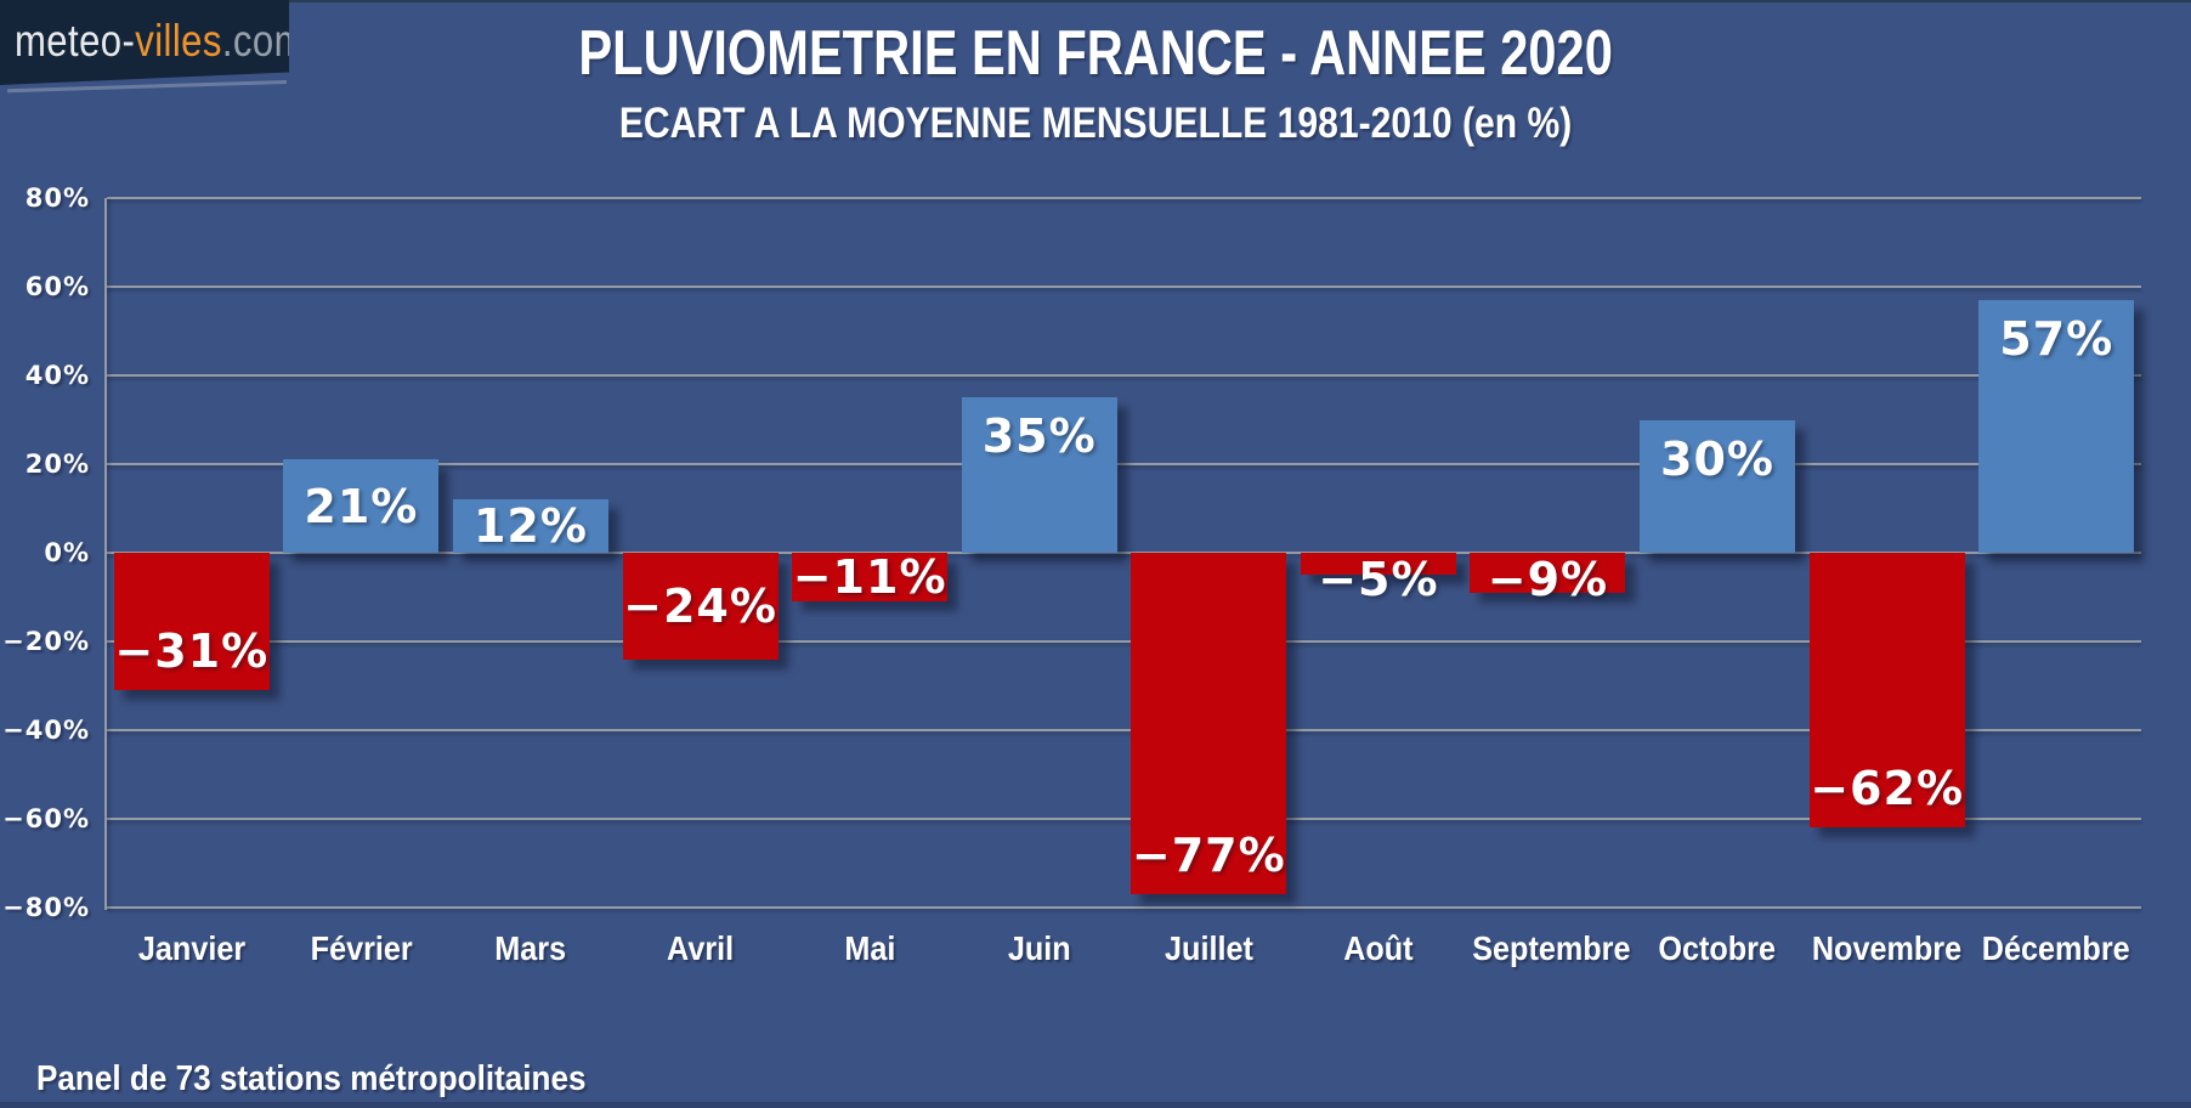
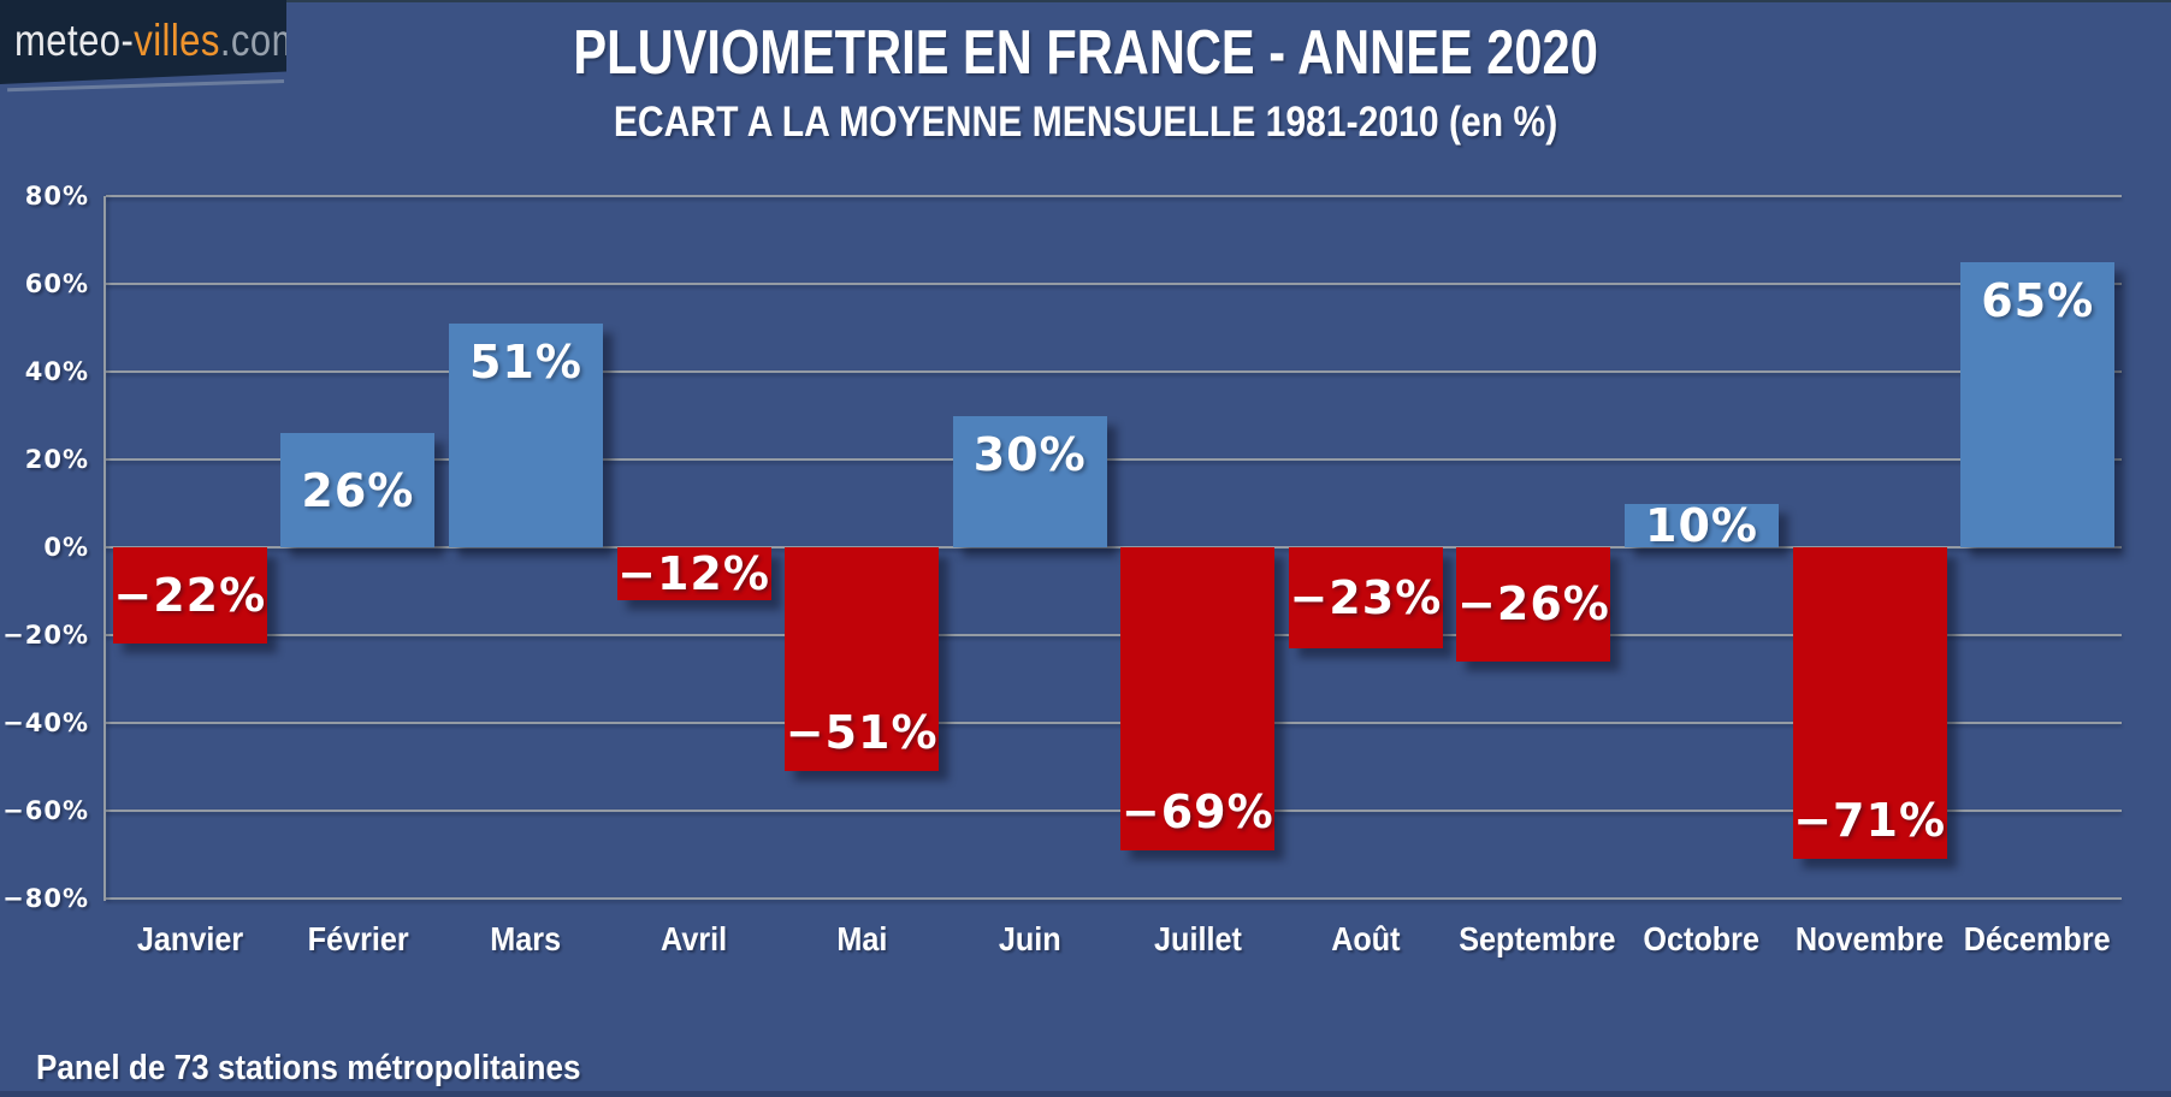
Janvier: −31% -> −22%
Février: 21% -> 26%
Mars: 12% -> 51%
Avril: −24% -> −12%
Mai: −11% -> −51%
Juin: 35% -> 30%
Juillet: −77% -> −69%
Août: −5% -> −23%
Septembre: −9% -> −26%
Octobre: 30% -> 10%
Novembre: −62% -> −71%
Décembre: 57% -> 65%
